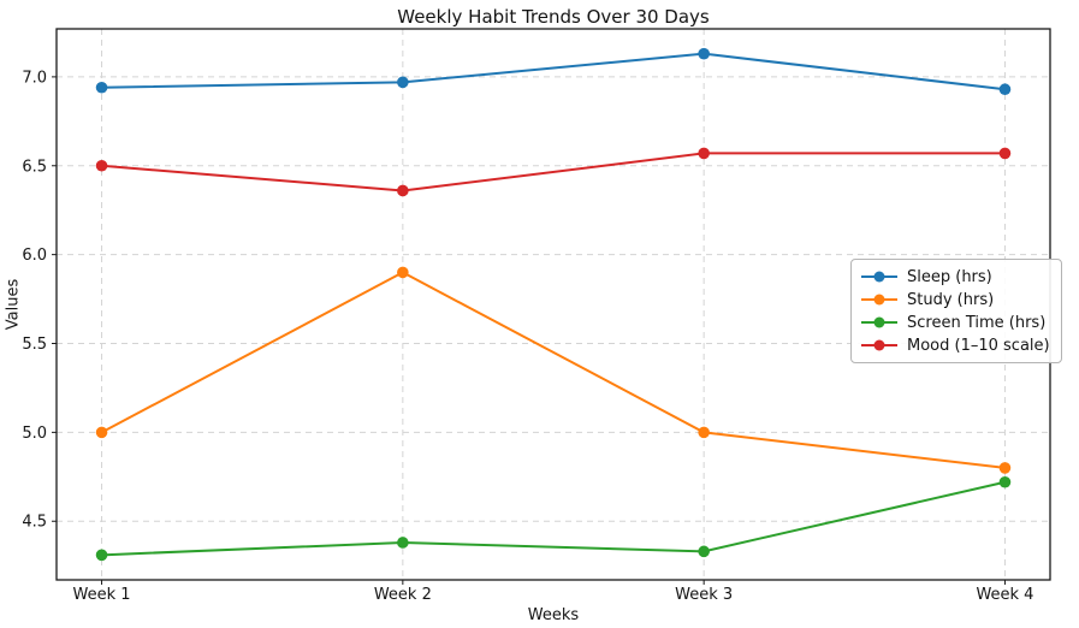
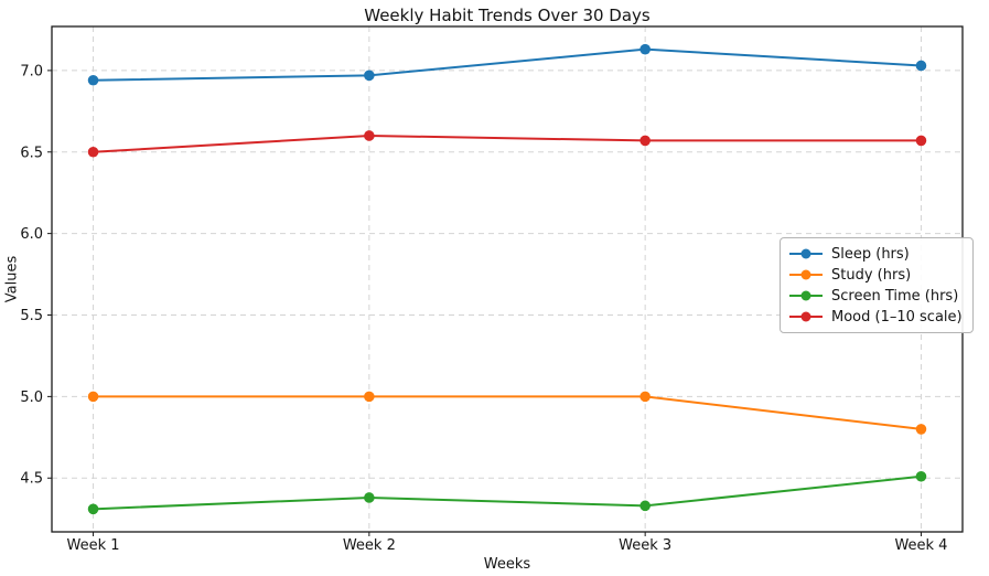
Study (hrs)/Week 2: 5.9 -> 5.0
Mood (1–10 scale)/Week 2: 6.36 -> 6.60
Sleep (hrs)/Week 4: 6.93 -> 7.03
Screen Time (hrs)/Week 4: 4.72 -> 4.51
